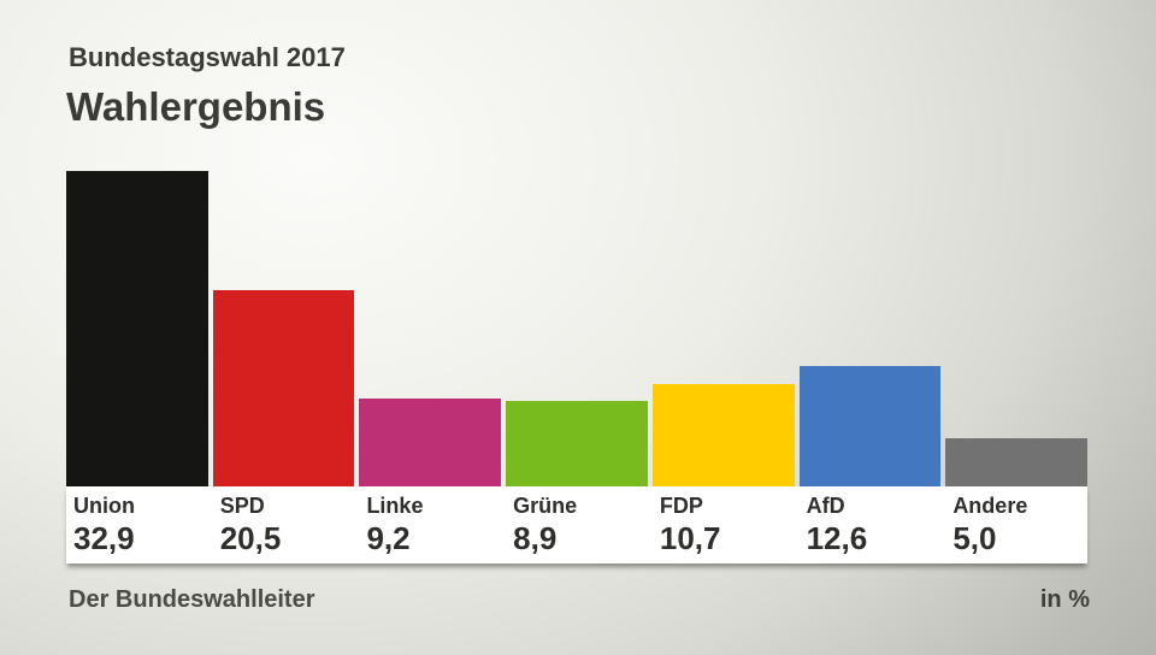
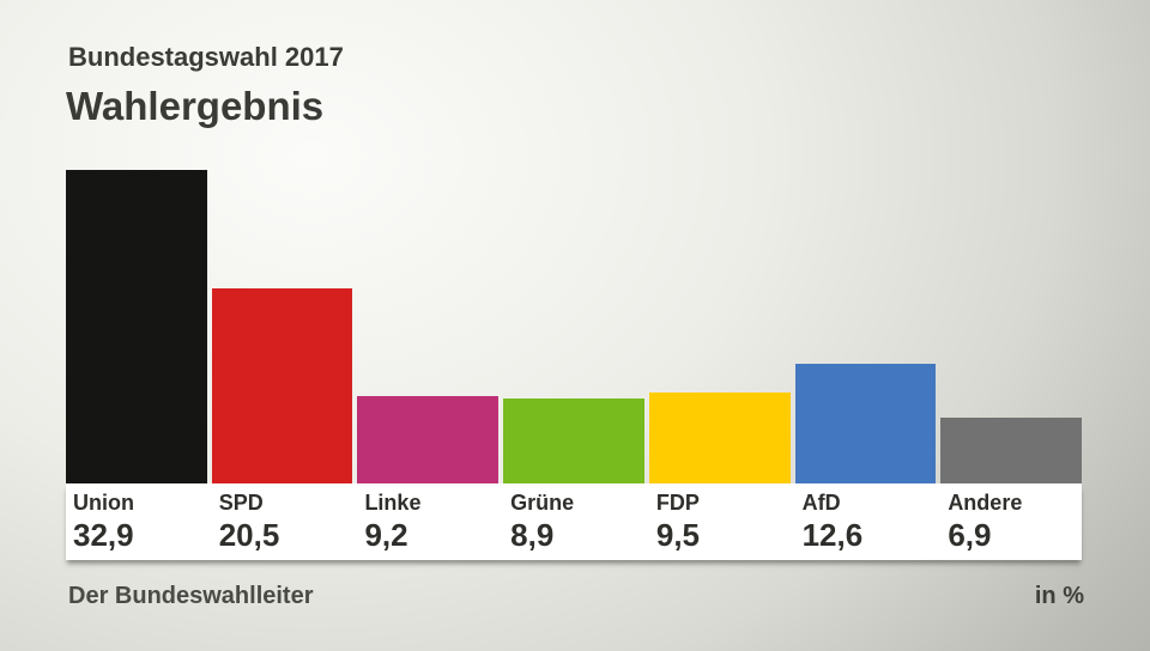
FDP: 10,7 -> 9,5
Andere: 5,0 -> 6,9
